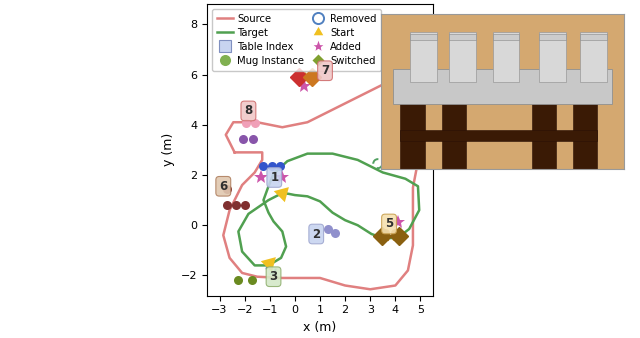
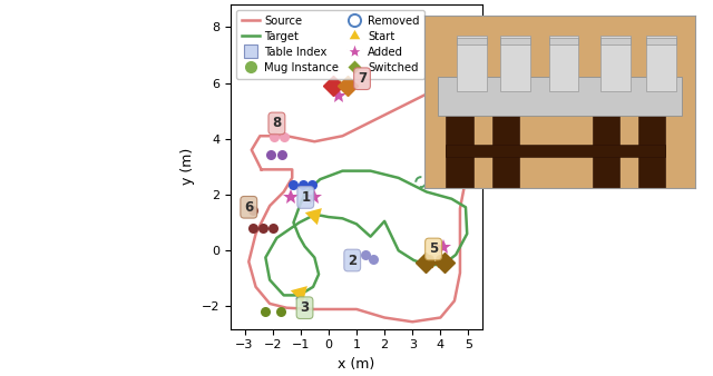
Target/2: 0.20 -> 1.05
